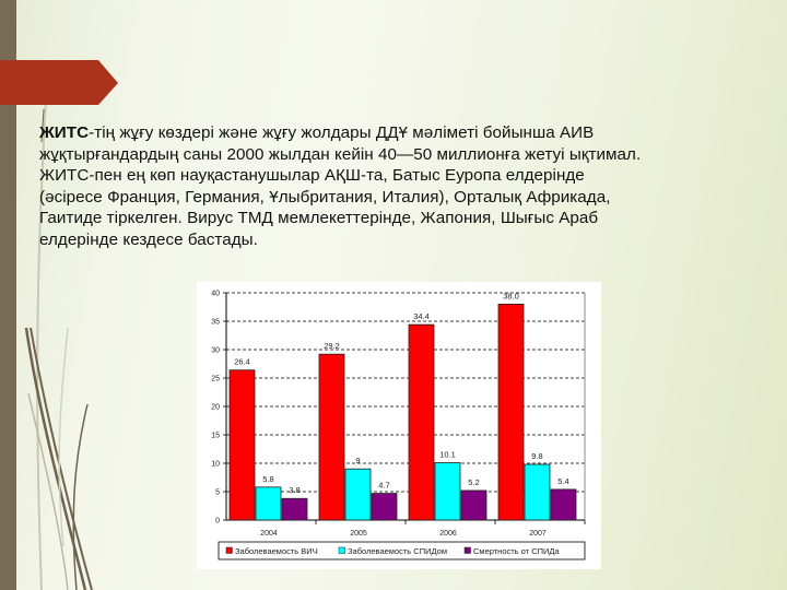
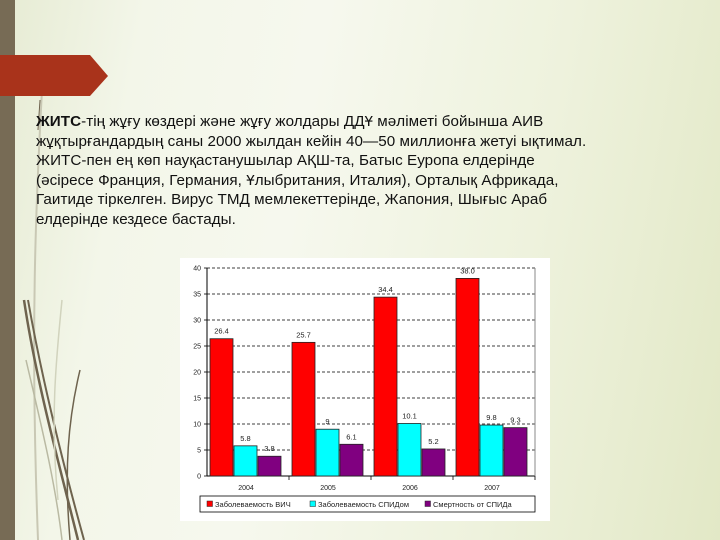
Заболеваемость ВИЧ/2005: 29.2 -> 25.7
Смертность от СПИДа/2005: 4.7 -> 6.1
Смертность от СПИДа/2007: 5.4 -> 9.3
